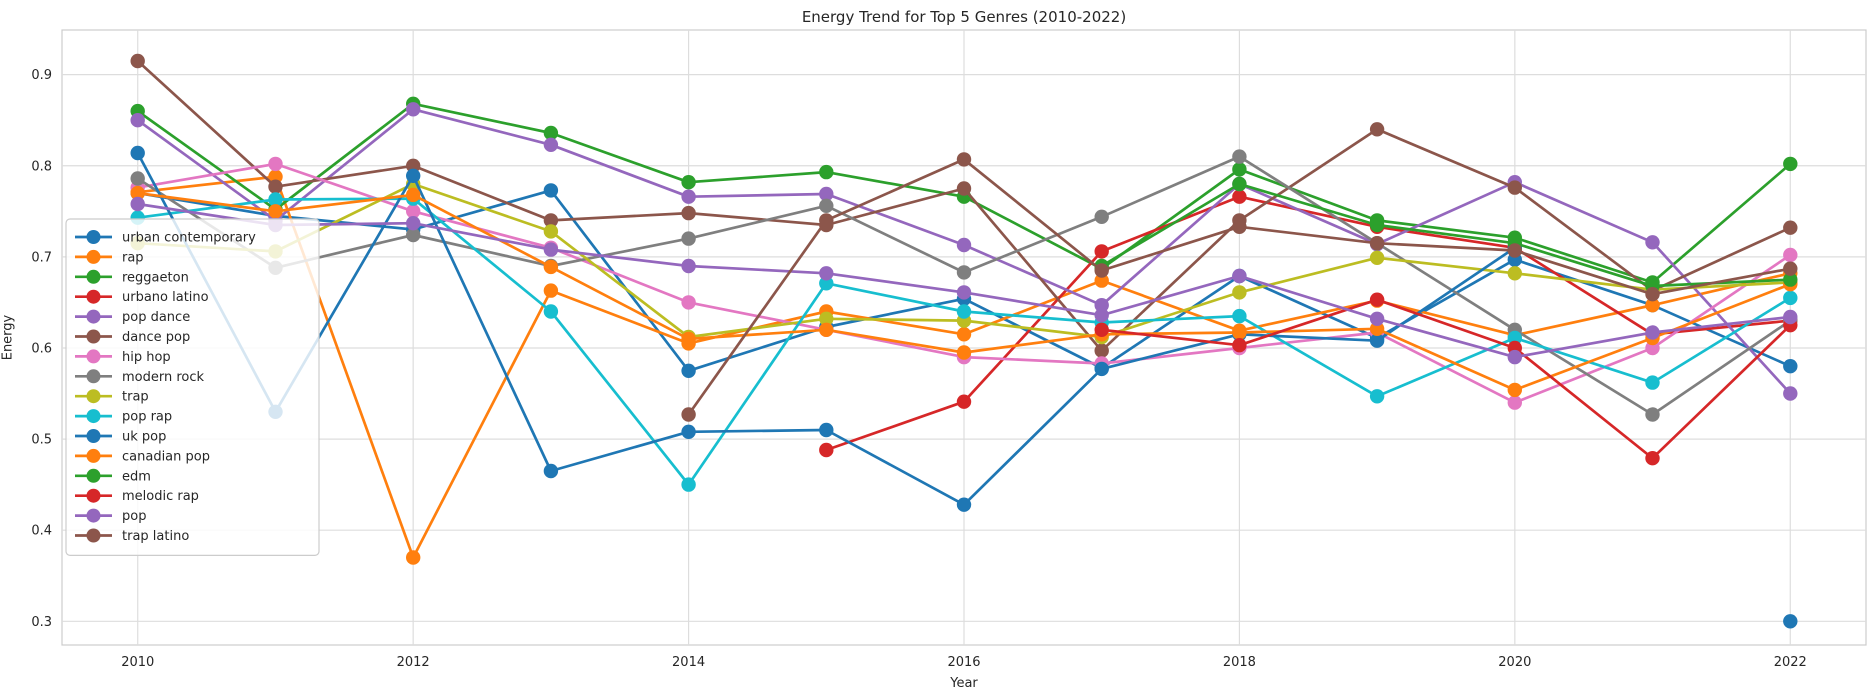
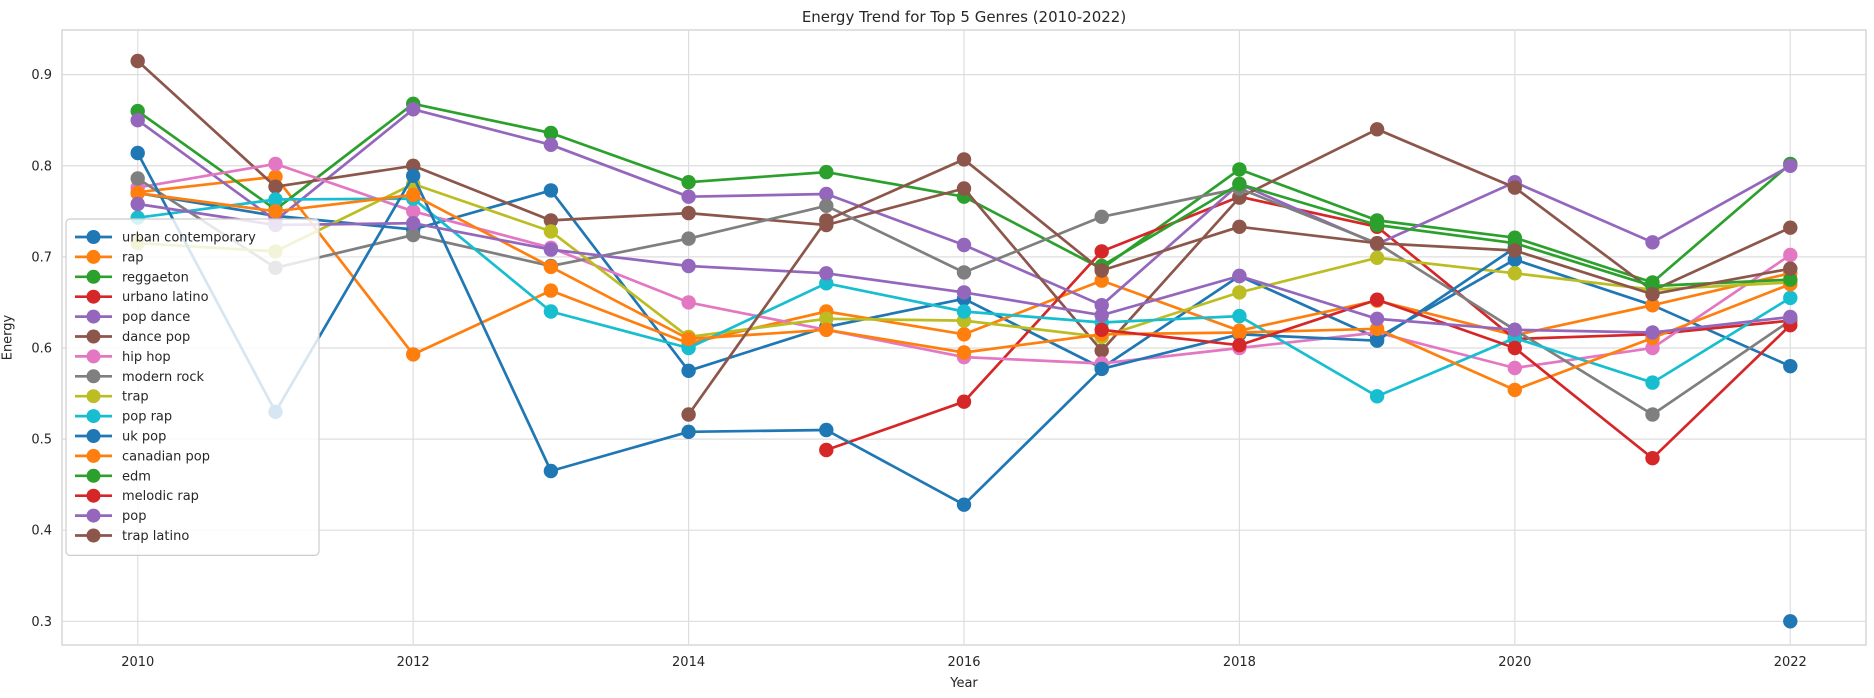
rap/2012: 0.37 -> 0.59
pop rap/2014: 0.45 -> 0.60
dance pop/2018: 0.74 -> 0.77
modern rock/2018: 0.81 -> 0.78
urbano latino/2020: 0.71 -> 0.61
hip hop/2020: 0.54 -> 0.58
pop/2020: 0.59 -> 0.62
pop dance/2022: 0.55 -> 0.80
